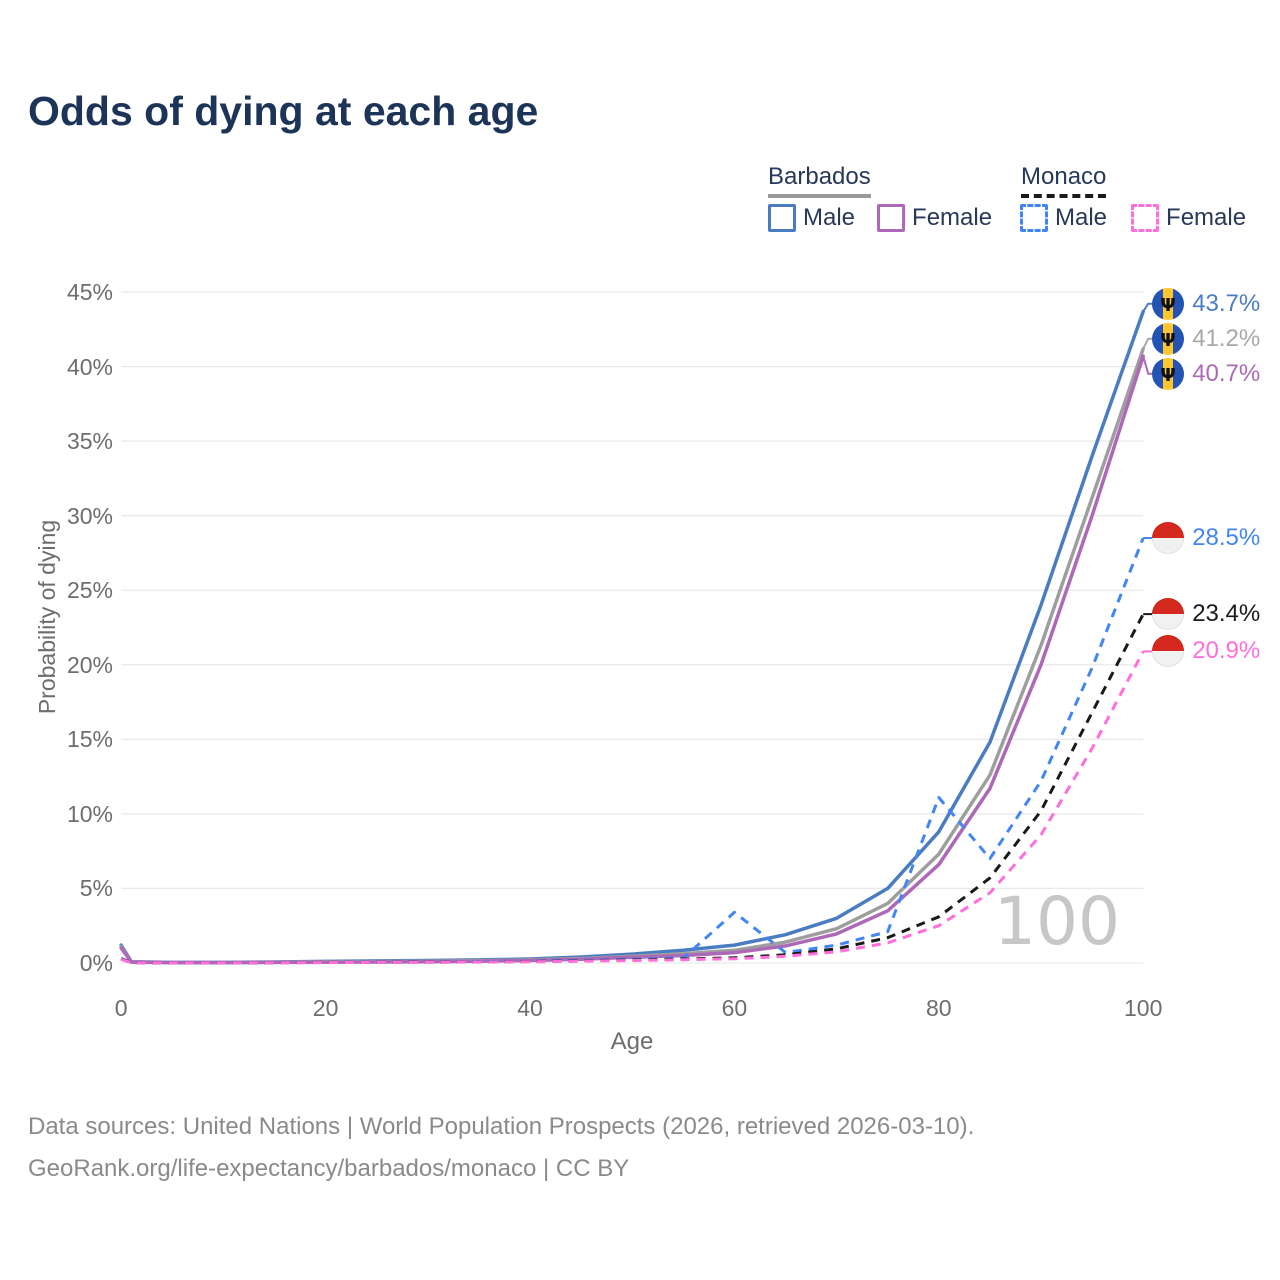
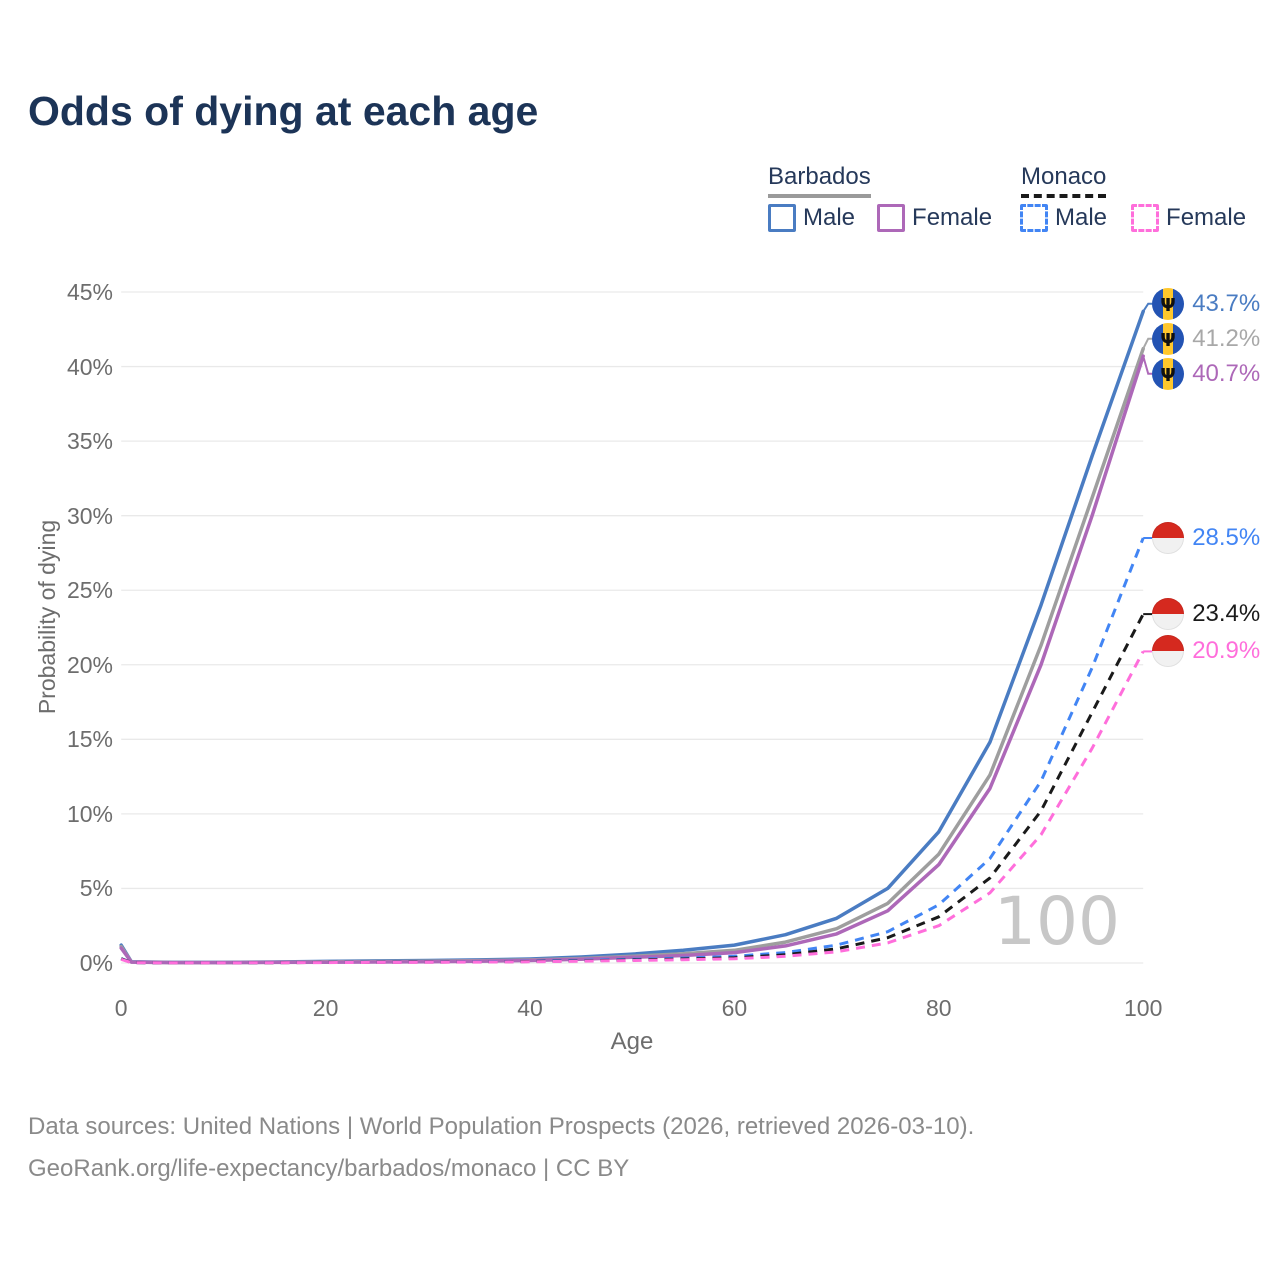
Monaco Male/60: 3.4% -> 0.5%
Monaco Male/80: 11.1% -> 3.9%
